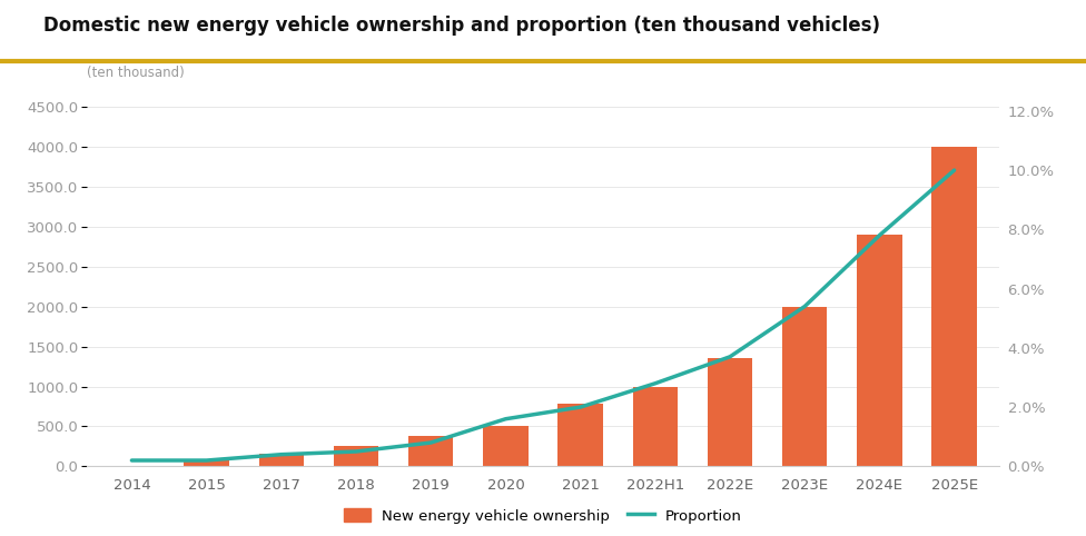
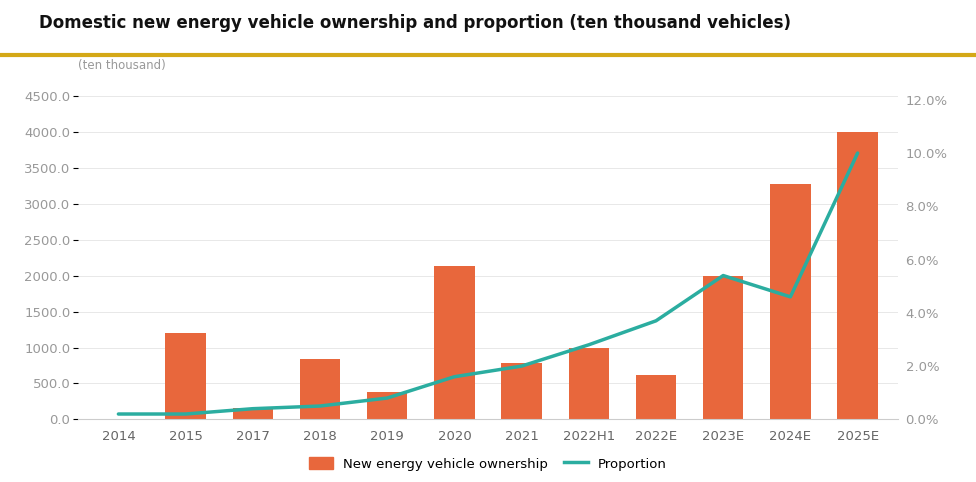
New energy vehicle ownership/2015: 80 -> 1200
New energy vehicle ownership/2018: 260 -> 840
New energy vehicle ownership/2020: 500 -> 2140
New energy vehicle ownership/2022E: 1350 -> 620
New energy vehicle ownership/2024E: 2900 -> 3280
Proportion/2024E: 7.8% -> 4.6%
